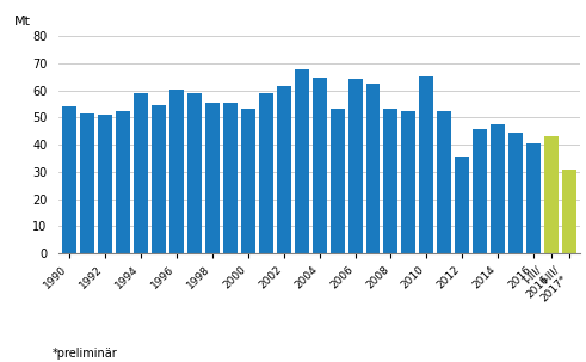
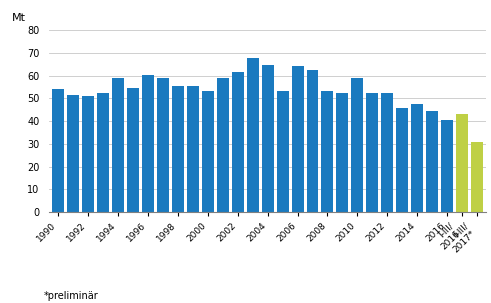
2010: 65.0 -> 59.2
2012: 35.5 -> 52.5
